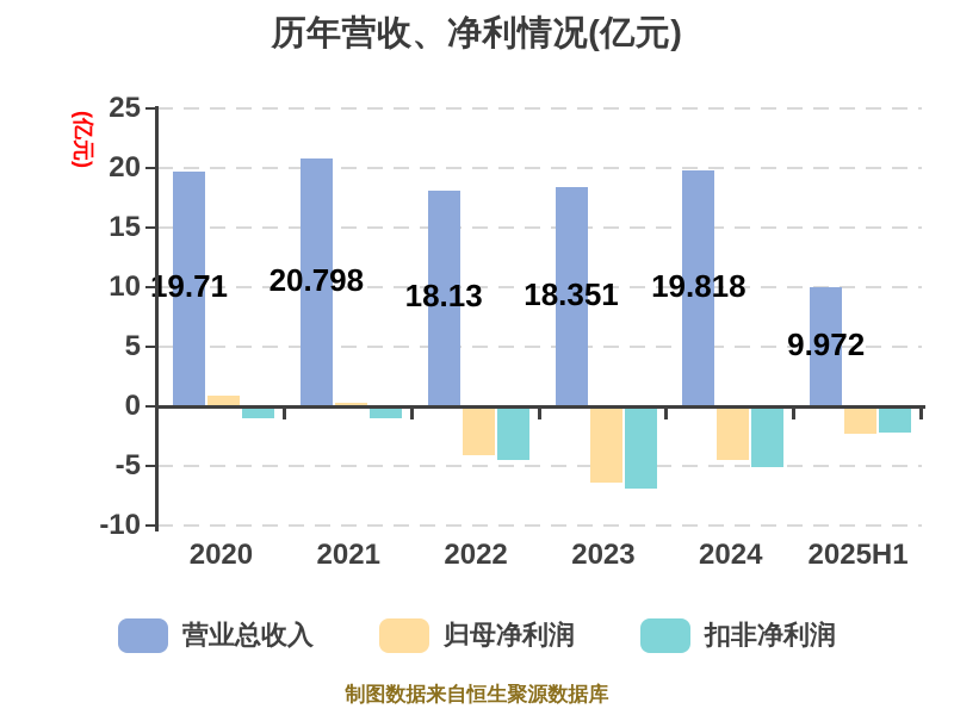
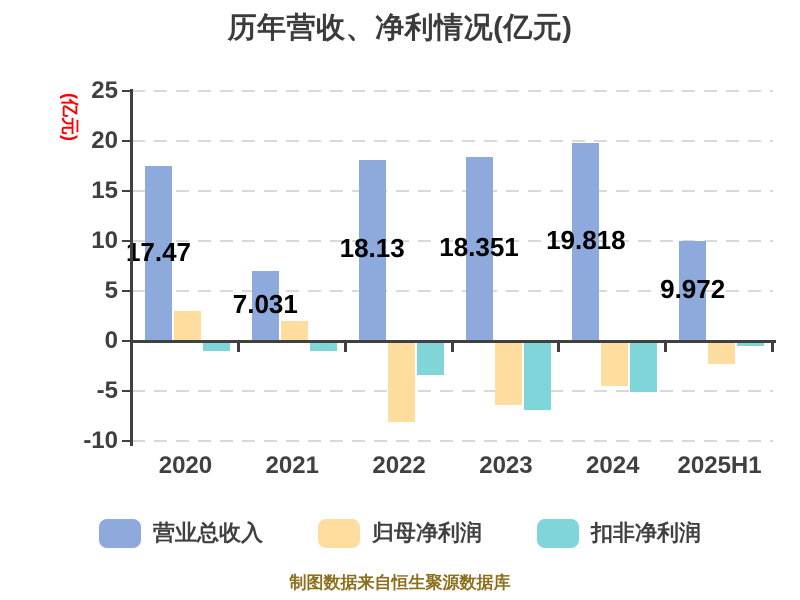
营业总收入/2020: 19.71 -> 17.47
归母净利润/2020: 0.9 -> 3.0
营业总收入/2021: 20.798 -> 7.031
归母净利润/2021: 0.3 -> 2.0
归母净利润/2022: -4.1 -> -8.1
扣非净利润/2022: -4.5 -> -3.4
扣非净利润/2025H1: -2.2 -> -0.5
